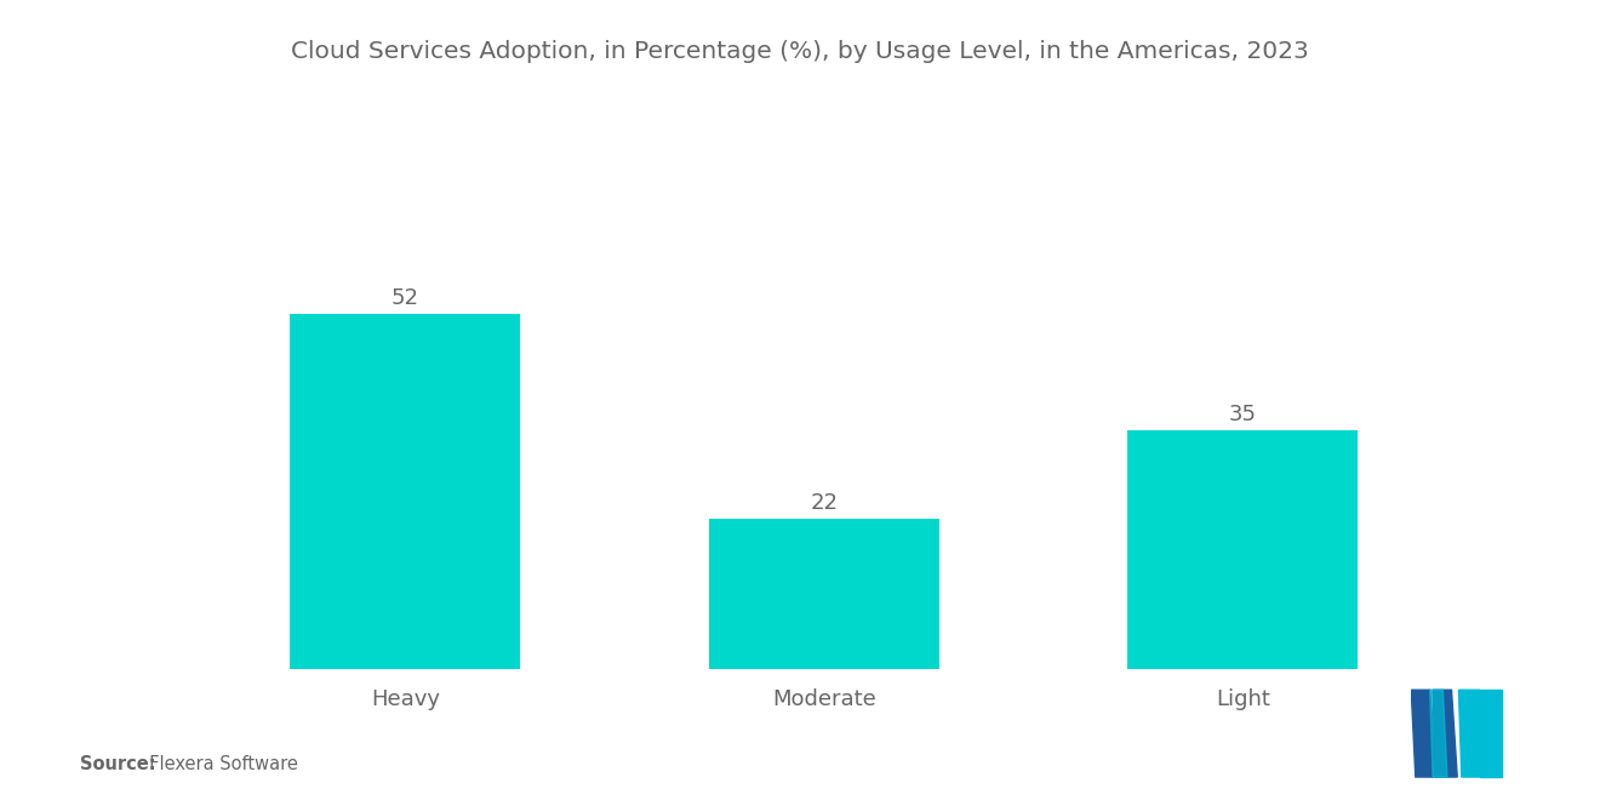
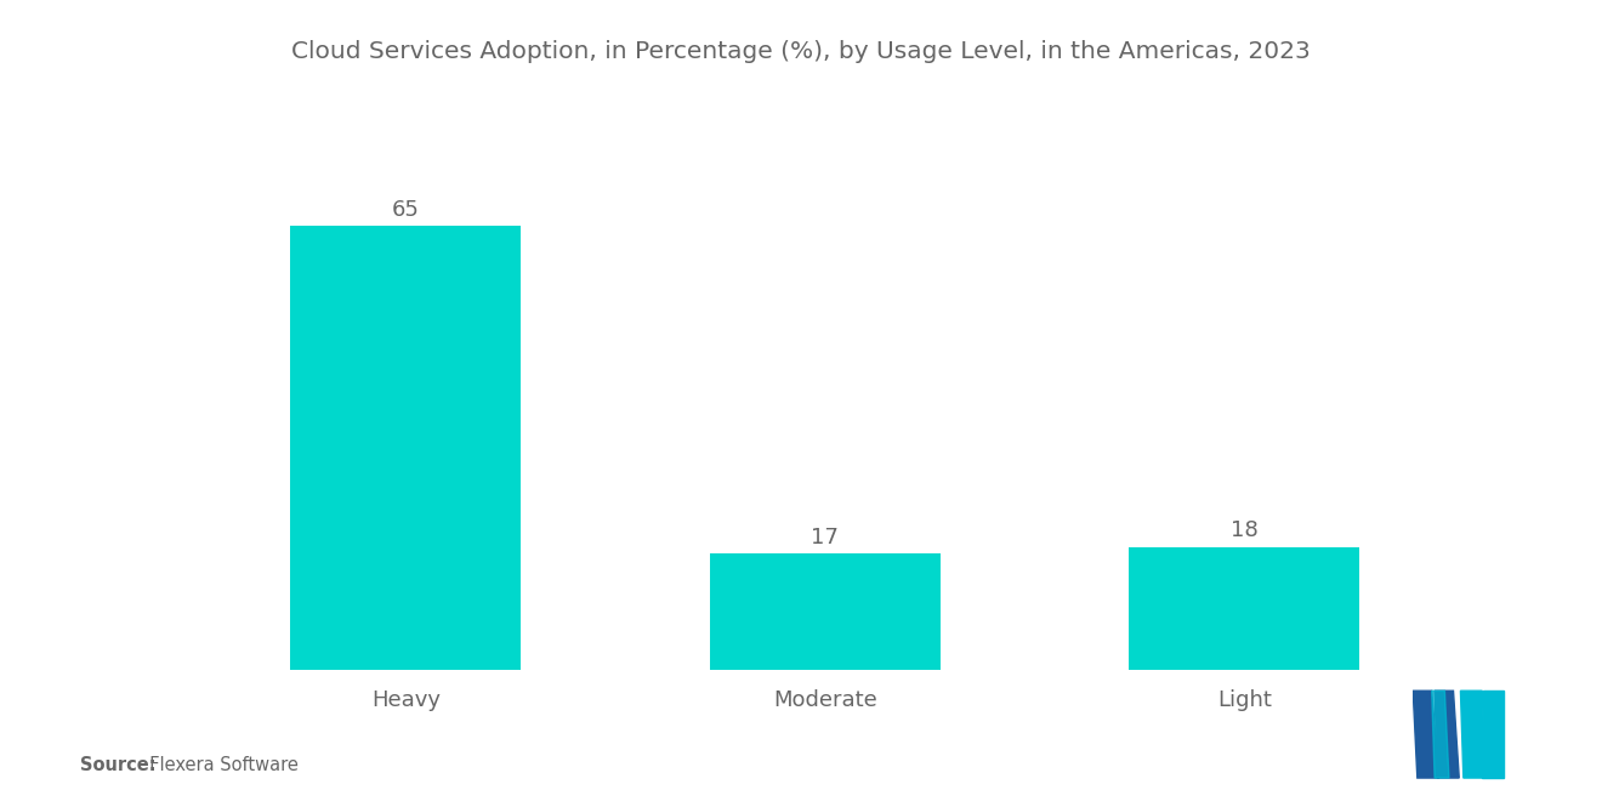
Heavy: 52 -> 65
Moderate: 22 -> 17
Light: 35 -> 18
